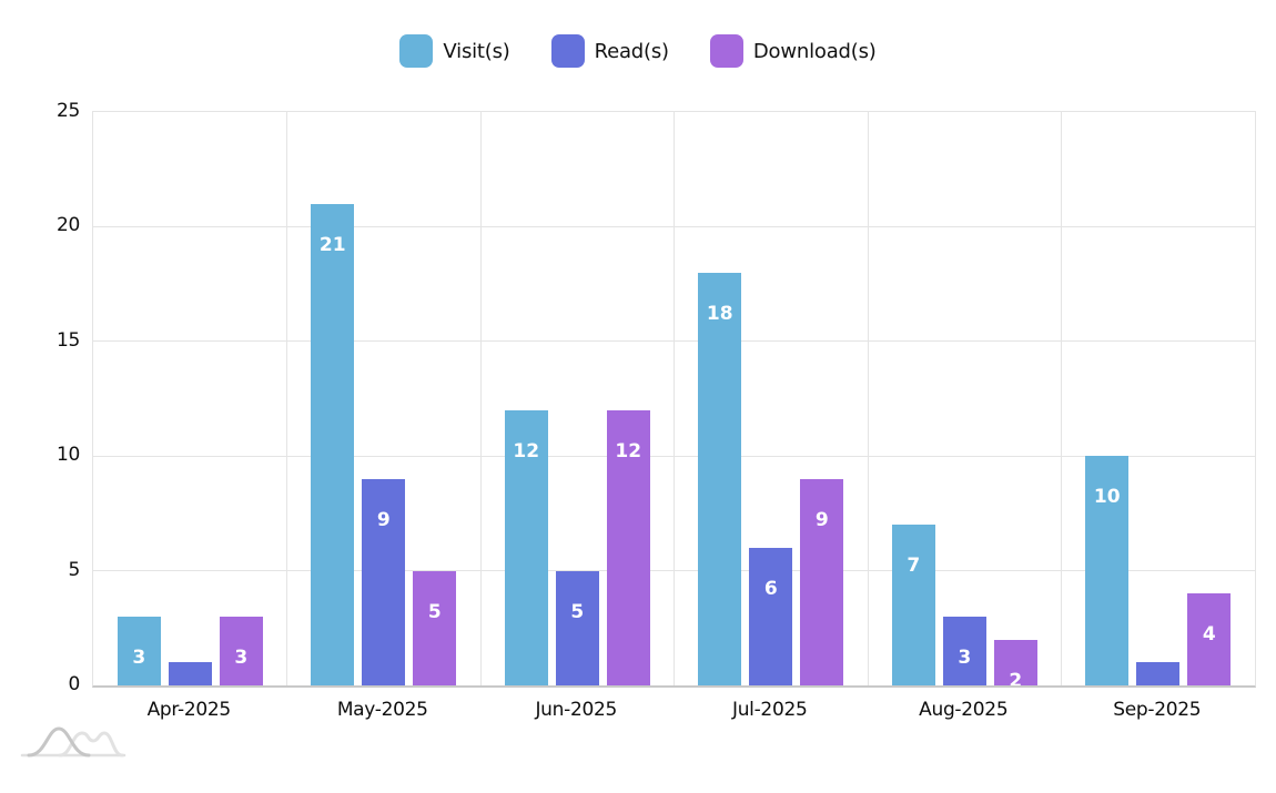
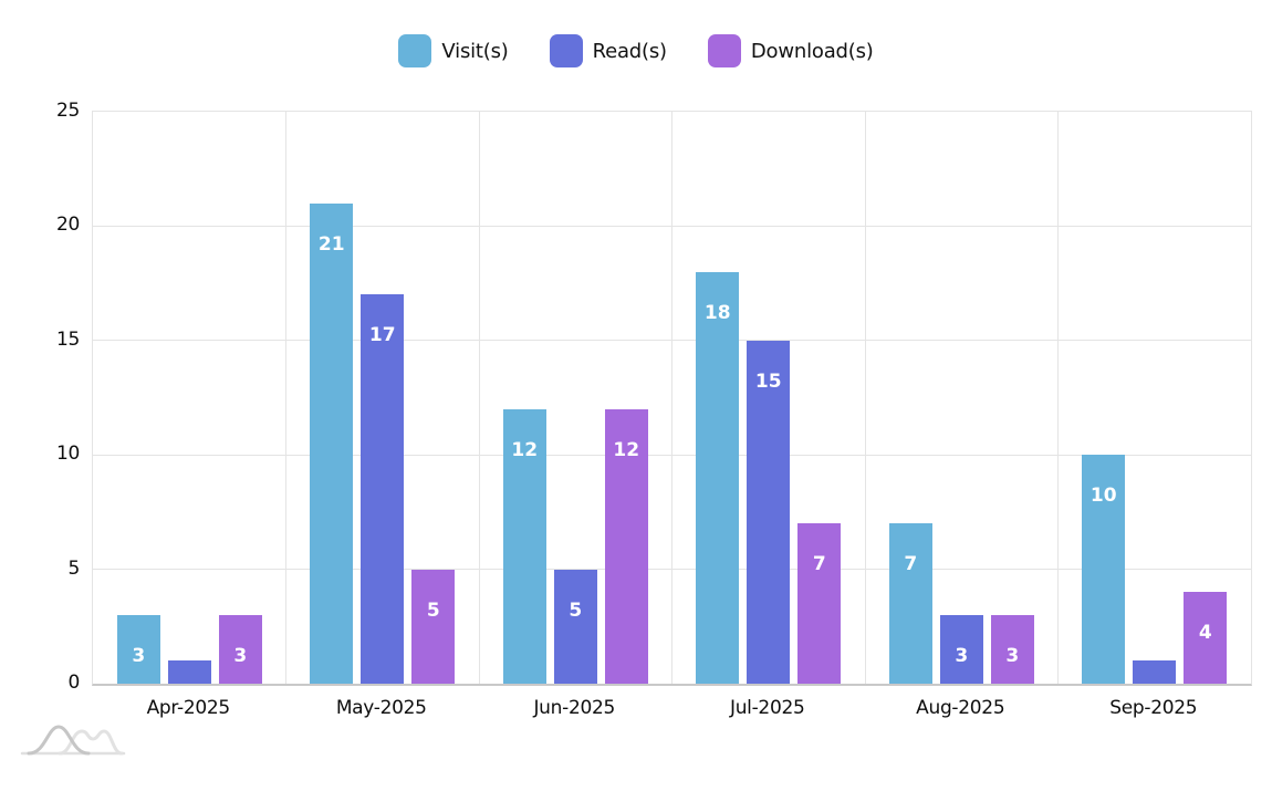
Read(s)/May-2025: 9 -> 17
Read(s)/Jul-2025: 6 -> 15
Download(s)/Jul-2025: 9 -> 7
Download(s)/Aug-2025: 2 -> 3
